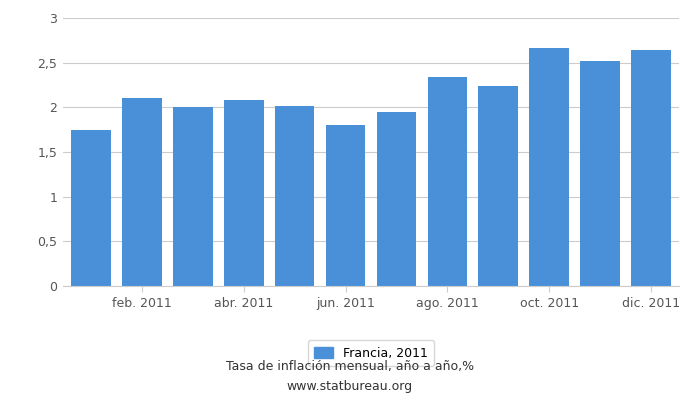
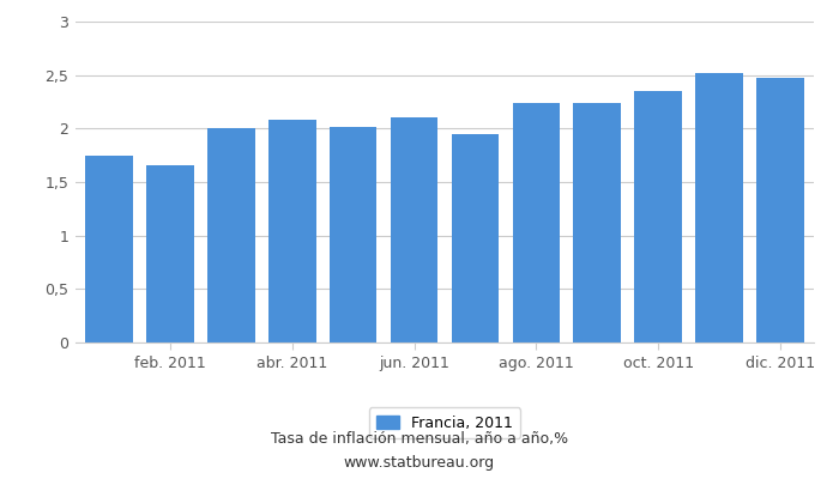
feb. 2011: 2,10 -> 1,66
jun. 2011: 1,80 -> 2,11
ago. 2011: 2,34 -> 2,24
oct. 2011: 2,66 -> 2,35
dic. 2011: 2,64 -> 2,47
